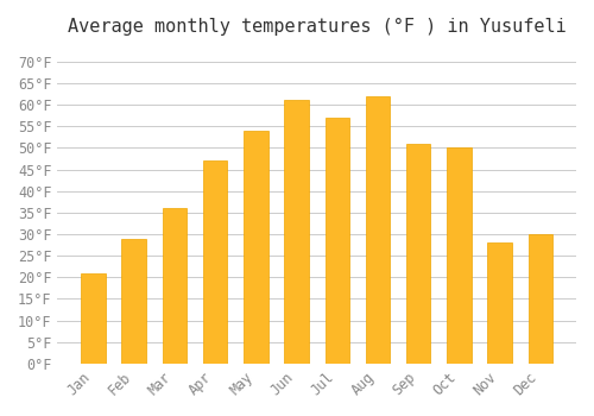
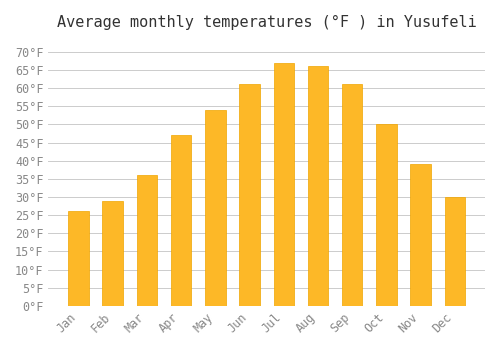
Jan: 21°F -> 26°F
Jul: 57°F -> 67°F
Aug: 62°F -> 66°F
Sep: 51°F -> 61°F
Nov: 28°F -> 39°F
